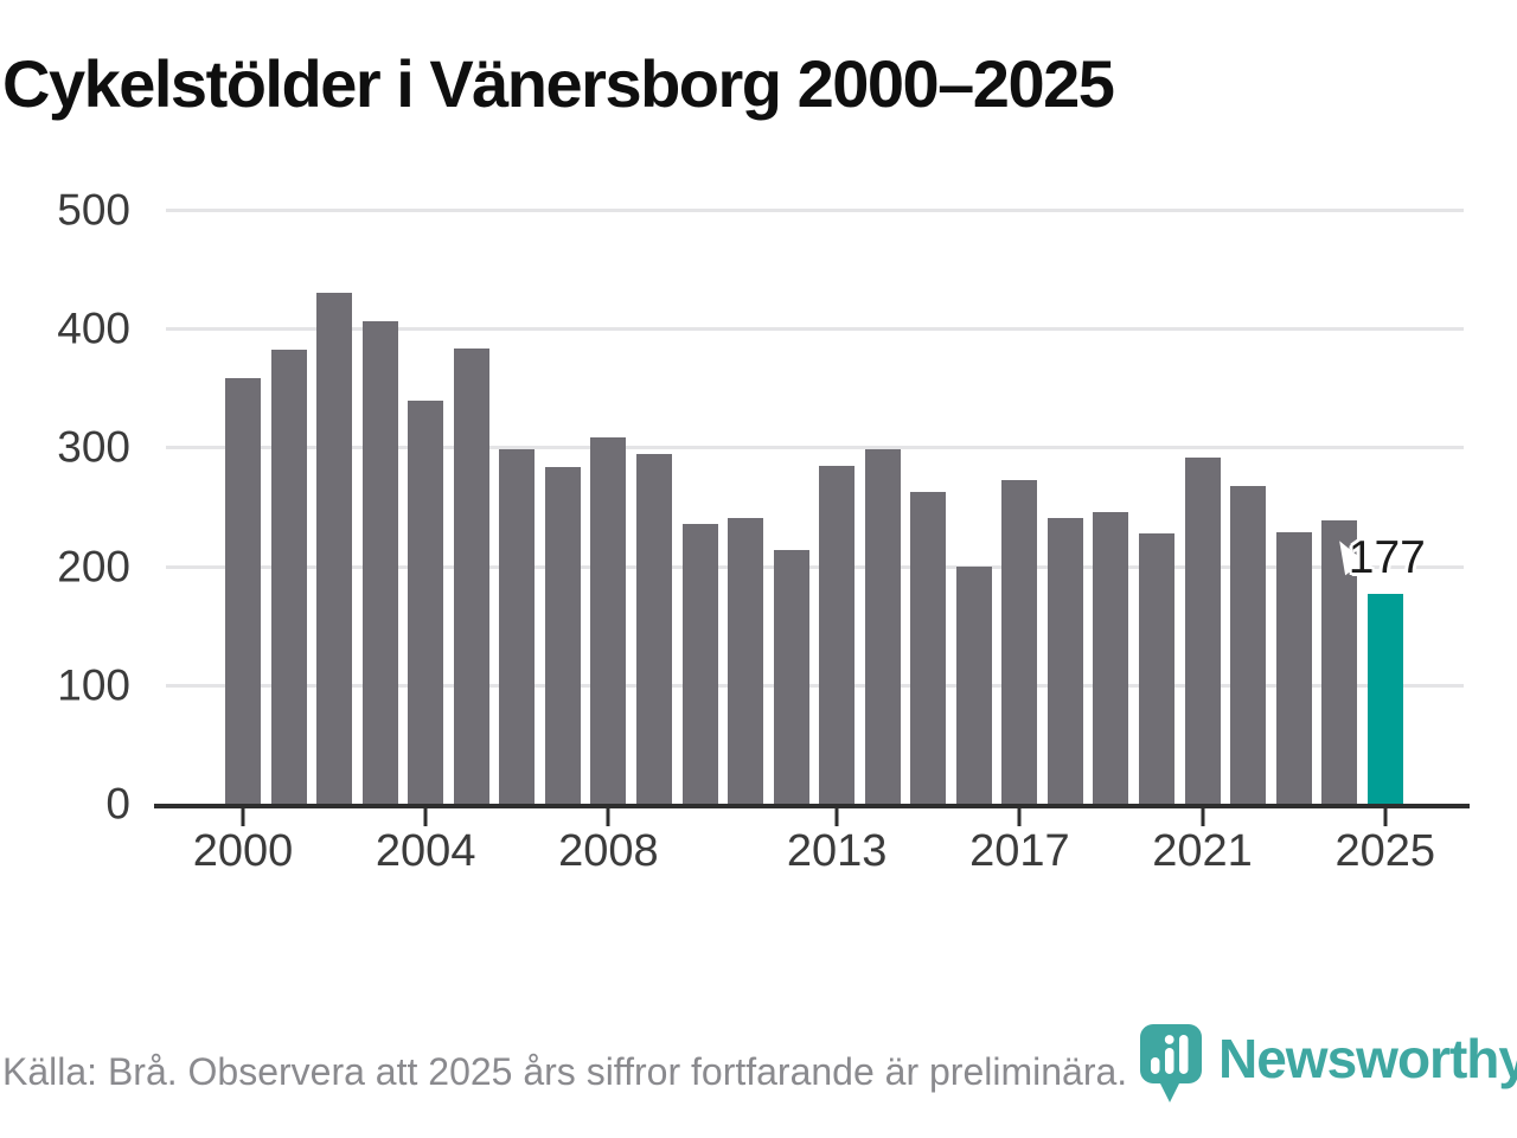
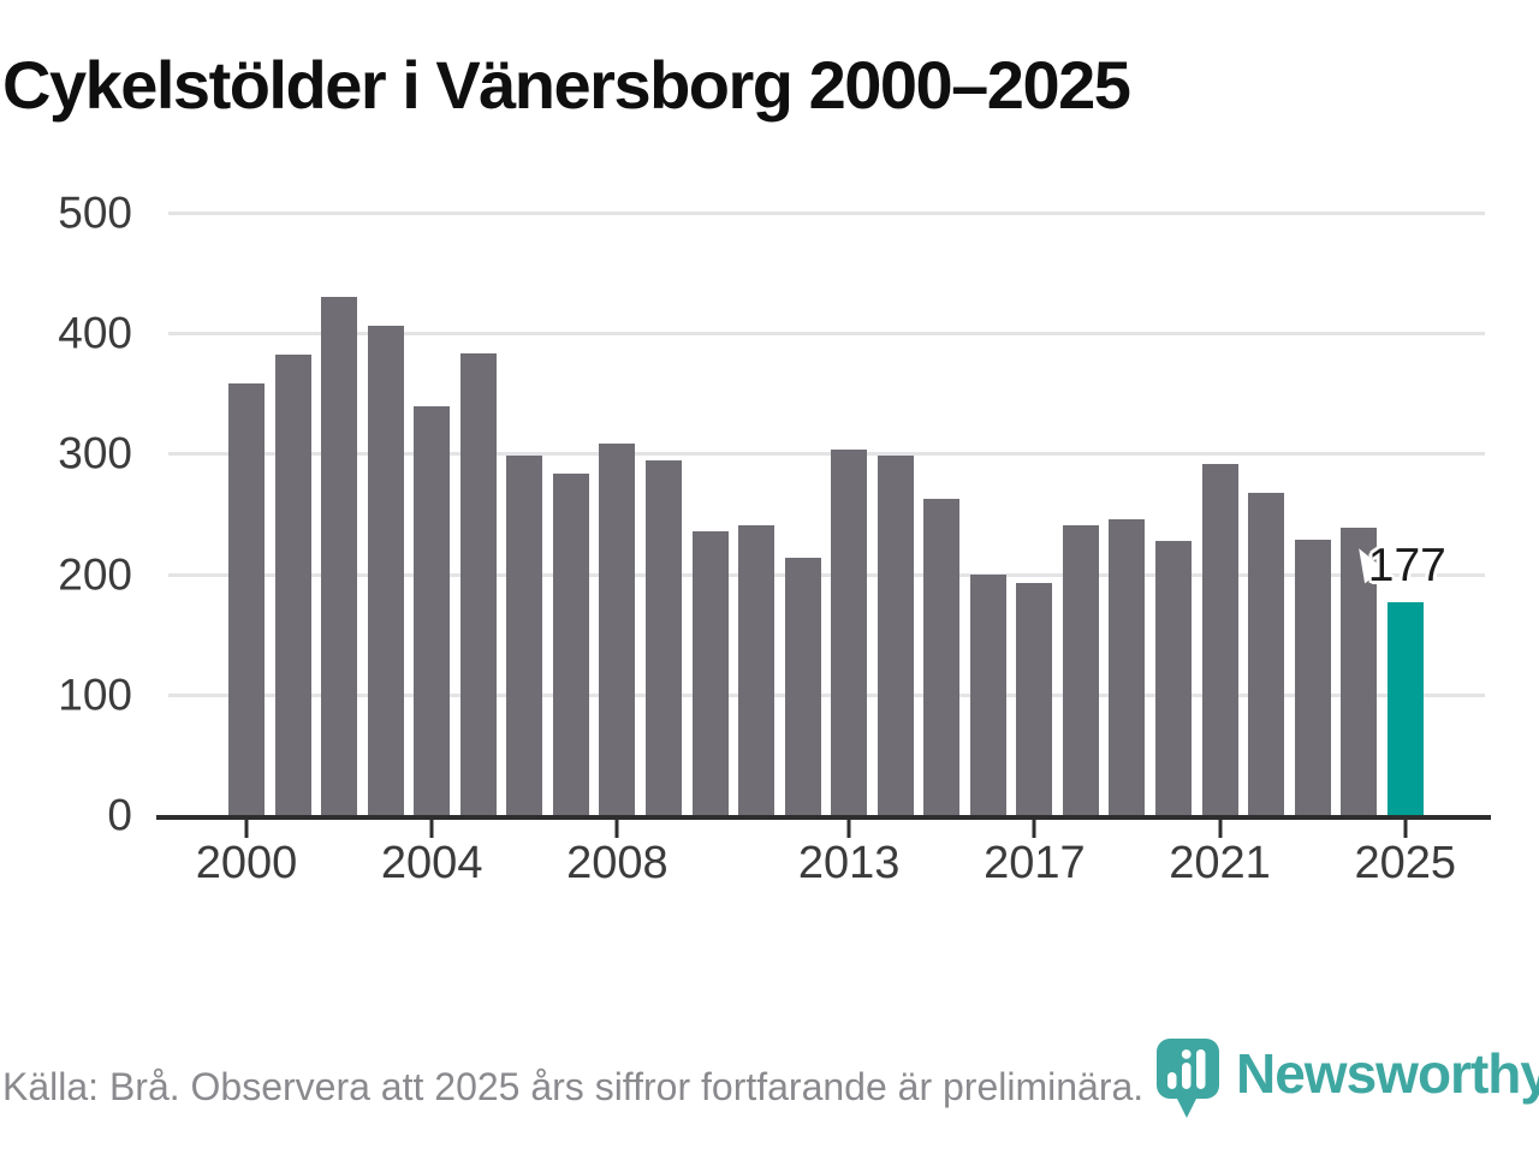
2013: 284 -> 303
2017: 272 -> 193
